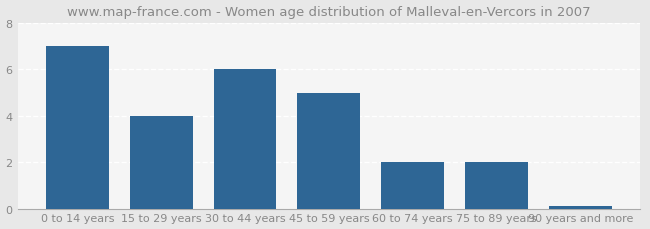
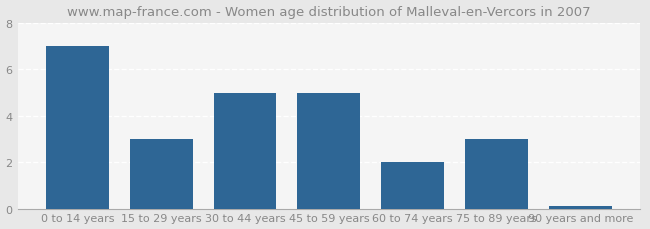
15 to 29 years: 4.0 -> 3.0
30 to 44 years: 6.0 -> 5.0
75 to 89 years: 2.0 -> 3.0
